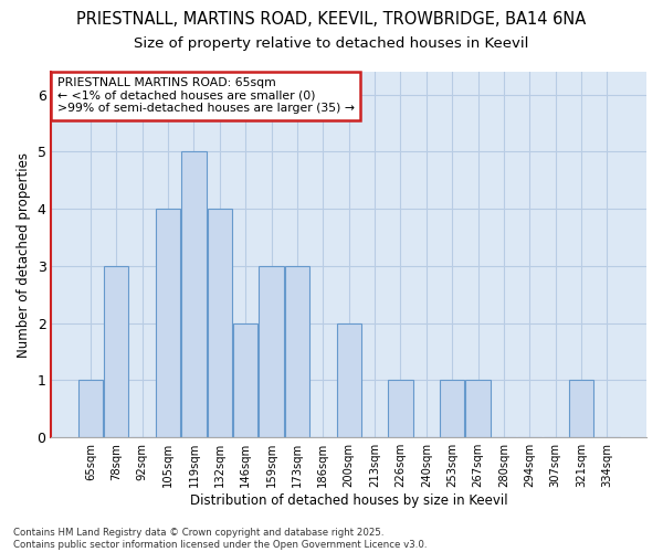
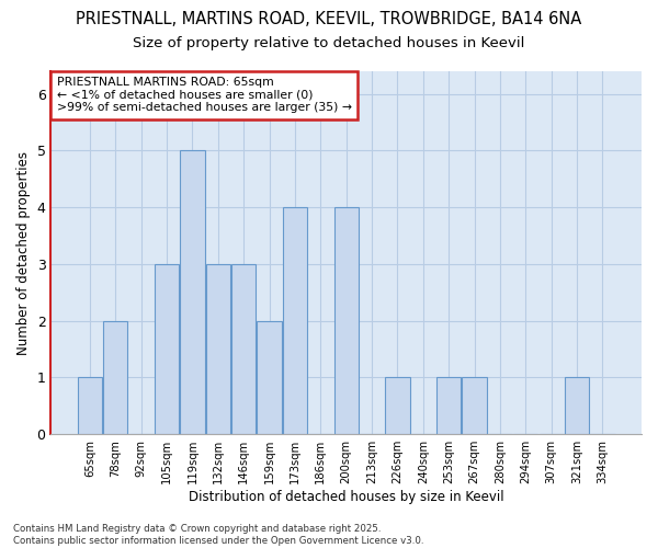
78sqm: 3 -> 2
105sqm: 4 -> 3
132sqm: 4 -> 3
146sqm: 2 -> 3
159sqm: 3 -> 2
173sqm: 3 -> 4
200sqm: 2 -> 4
